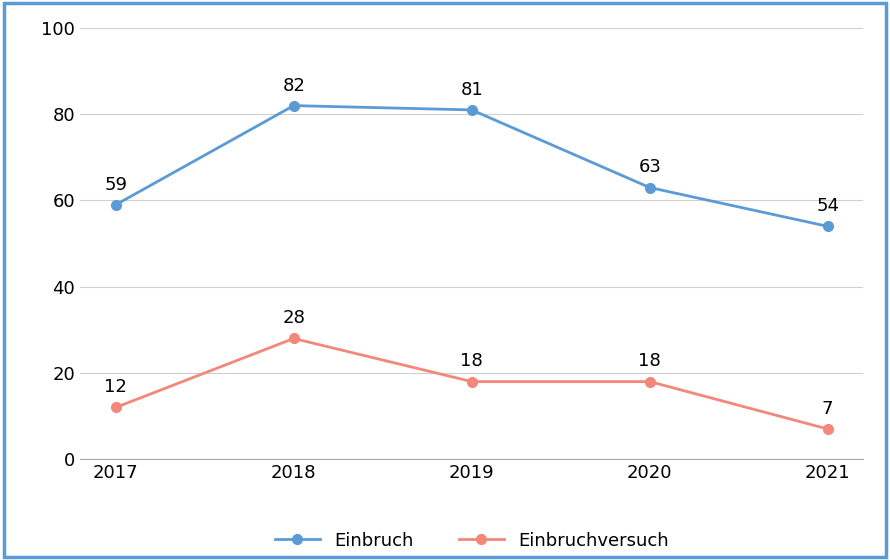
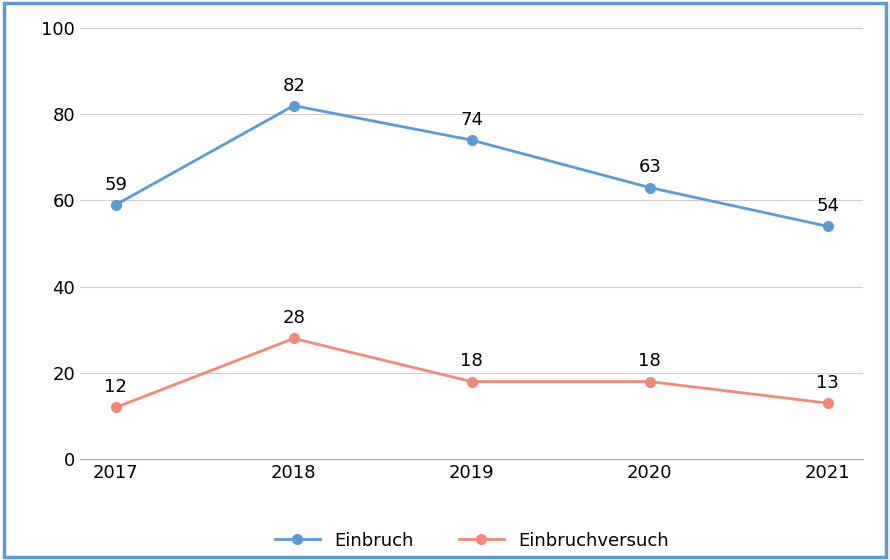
Einbruch/2019: 81 -> 74
Einbruchversuch/2021: 7 -> 13
